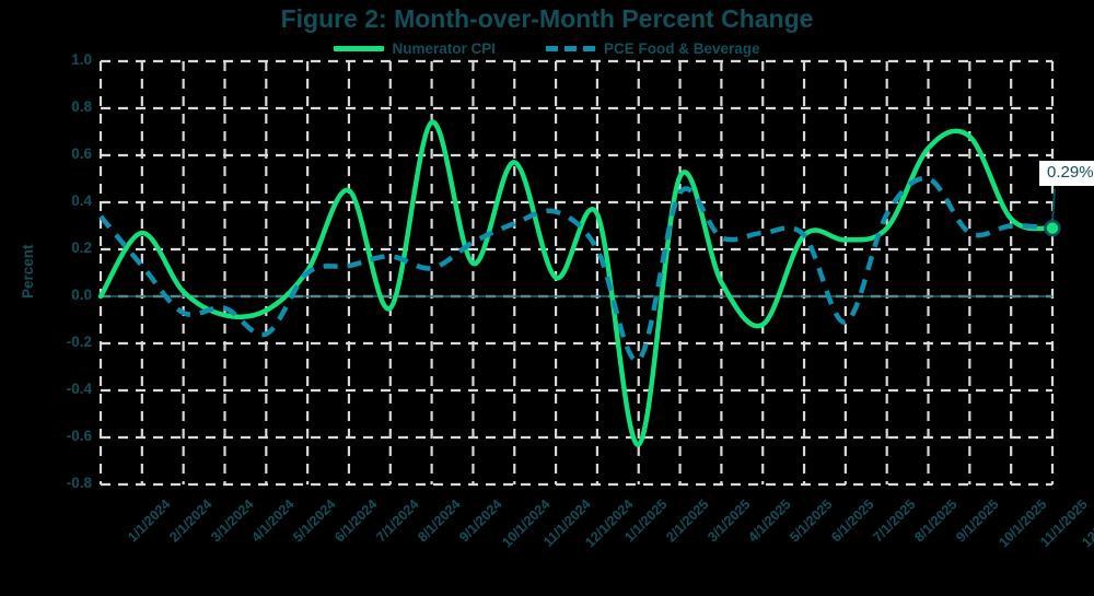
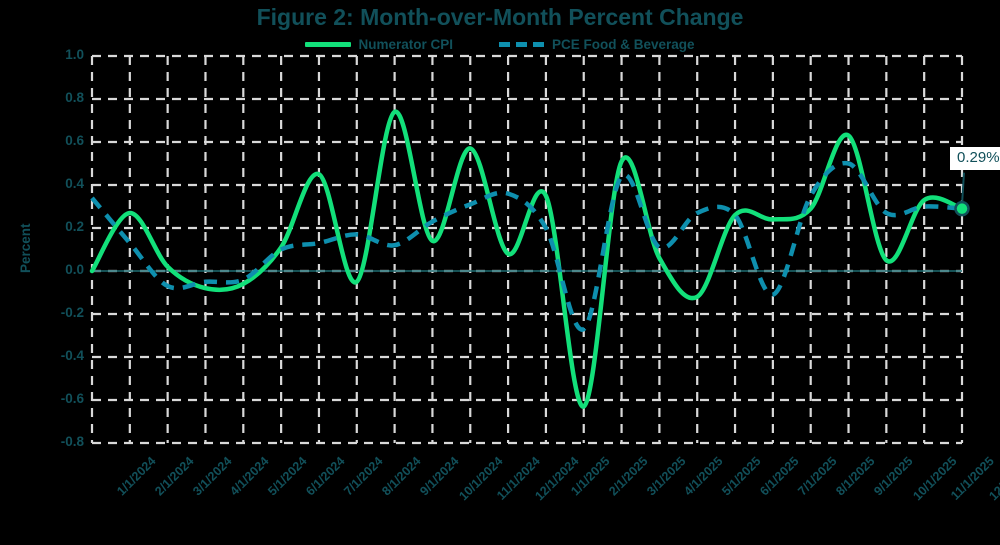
PCE Food & Beverage/5/1/2024: -0.16 -> -0.04
PCE Food & Beverage/4/1/2025: 0.25 -> 0.11
Numerator CPI/10/1/2025: 0.68 -> 0.05
